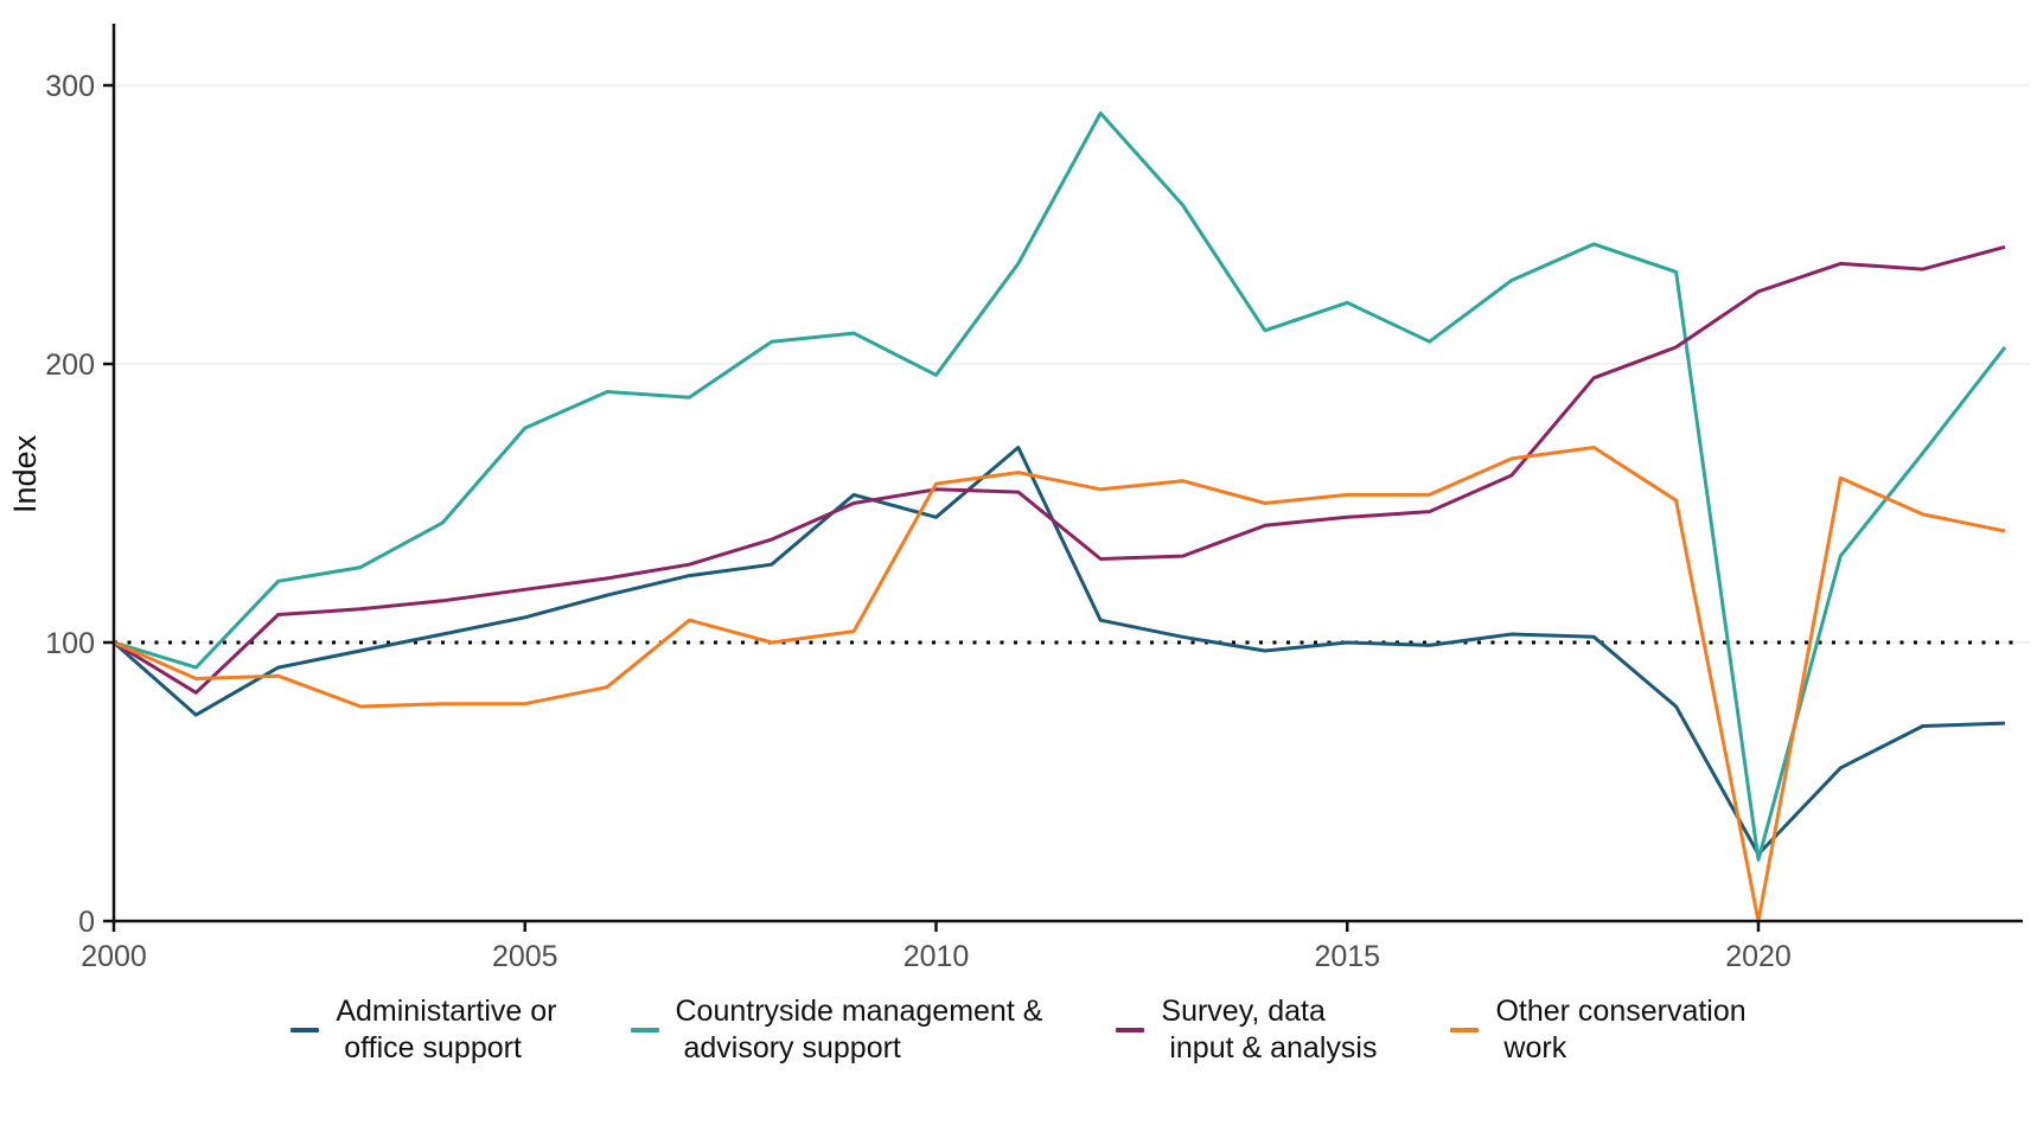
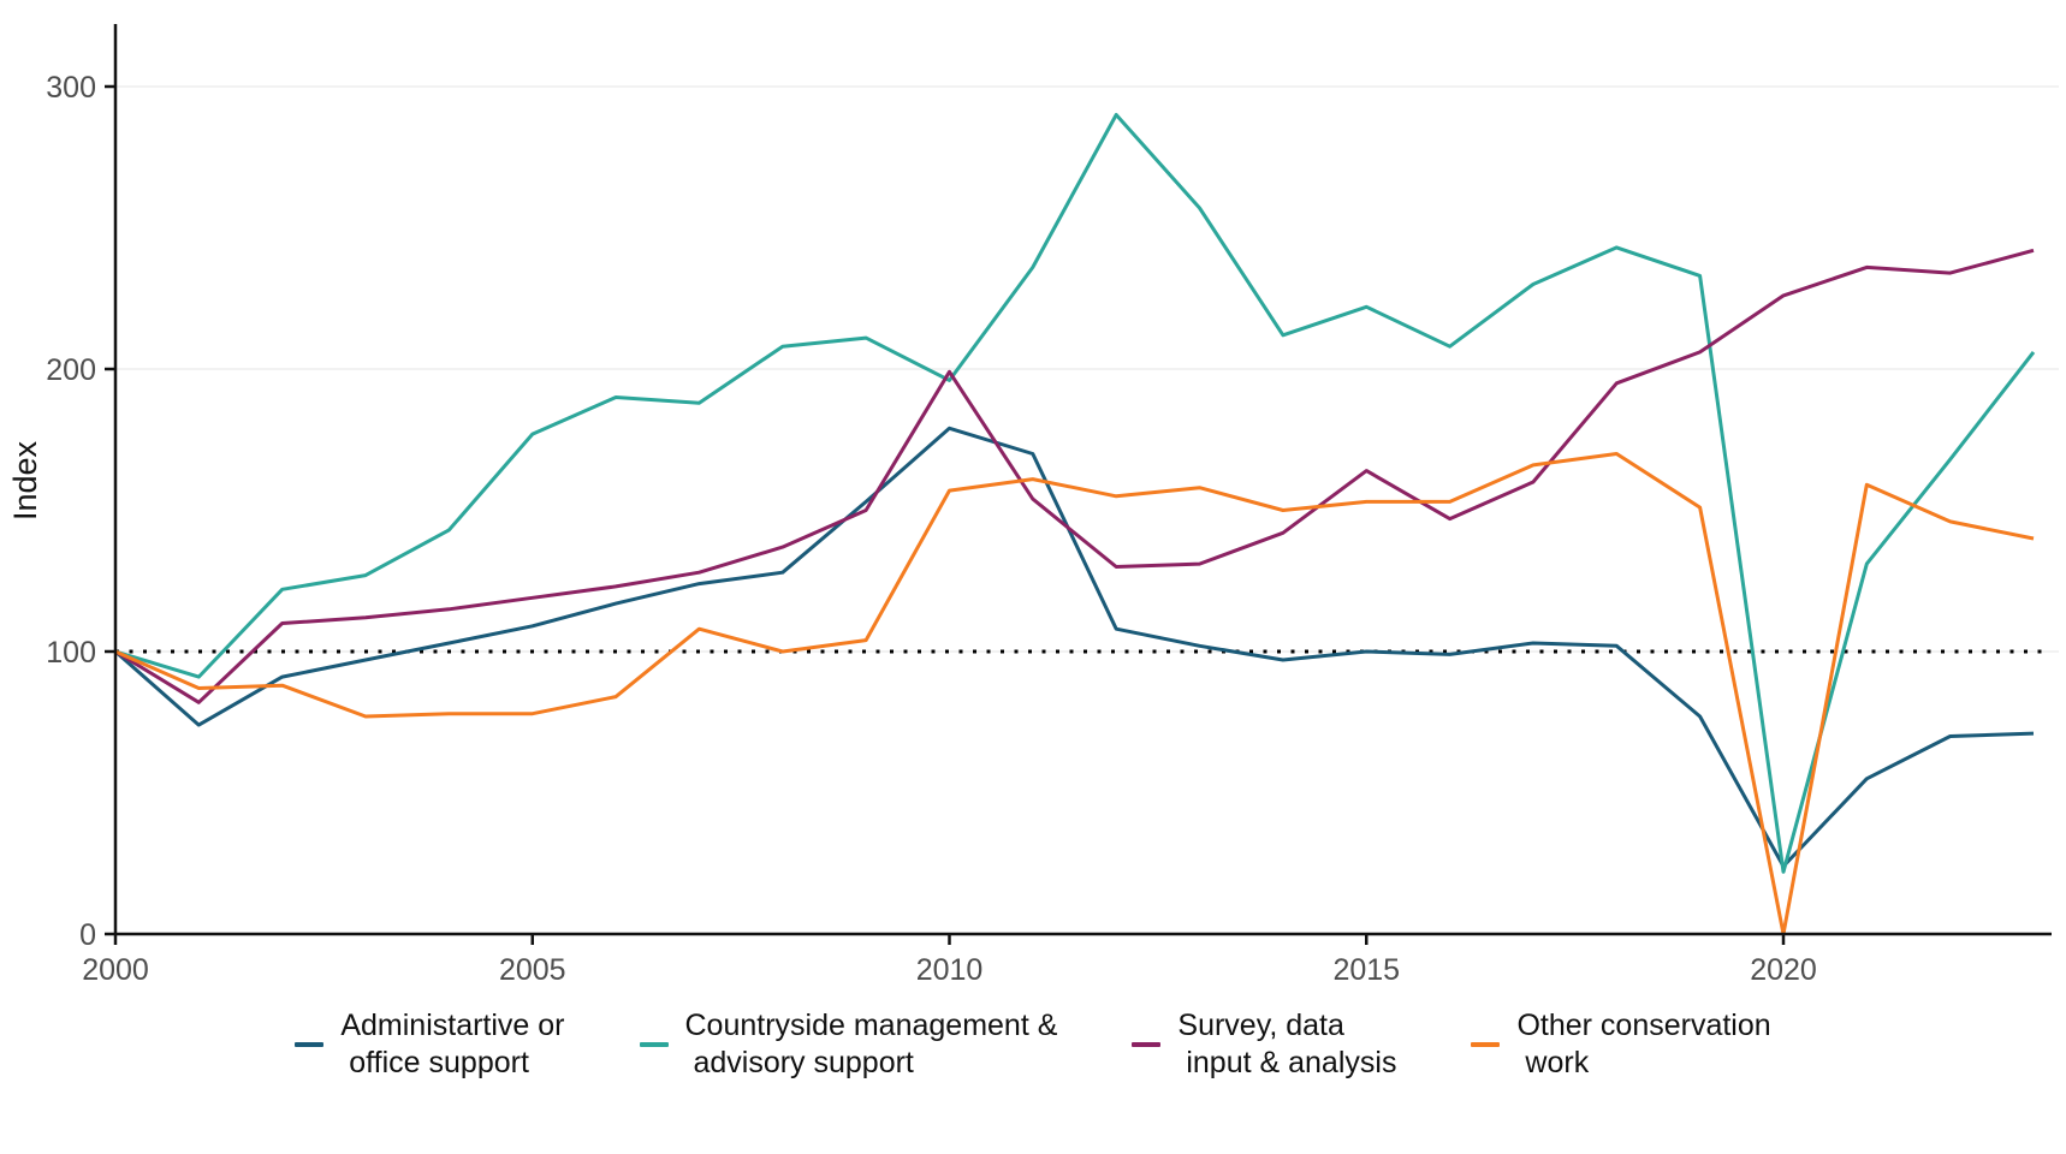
Administartive or office support/2010: 145 -> 179
Survey, data input & analysis/2010: 155 -> 199
Survey, data input & analysis/2015: 145 -> 164
